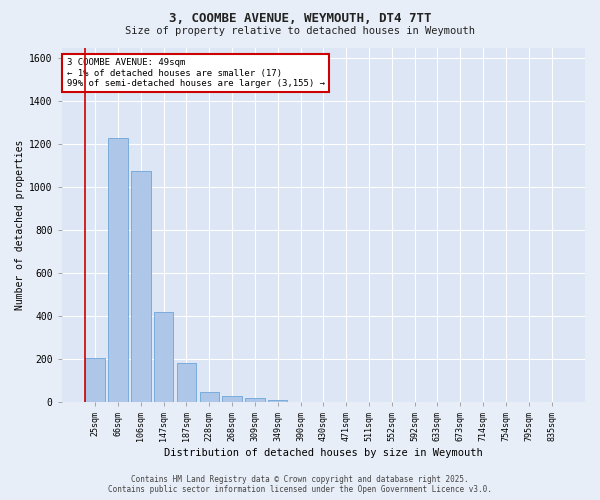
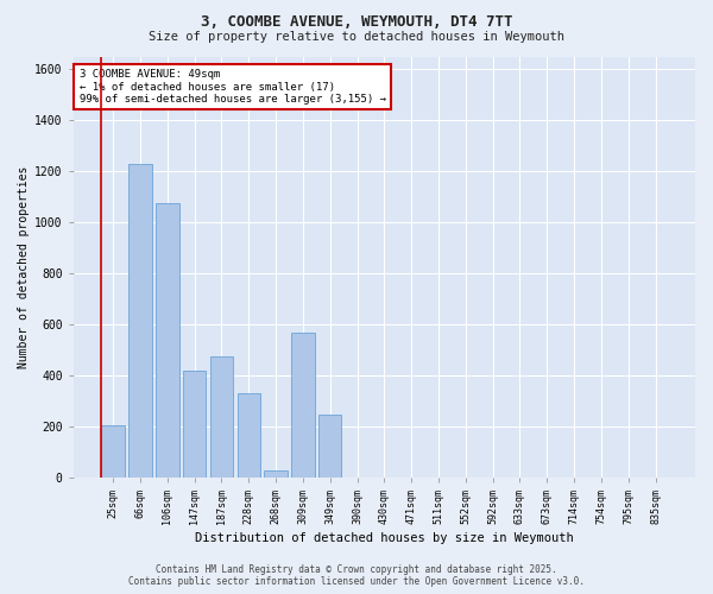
187sqm: 180 -> 475
228sqm: 45 -> 330
309sqm: 18 -> 565
349sqm: 8 -> 245
